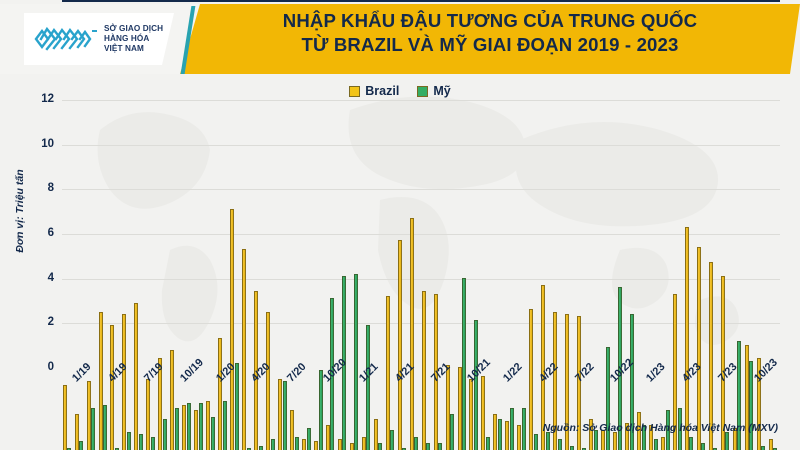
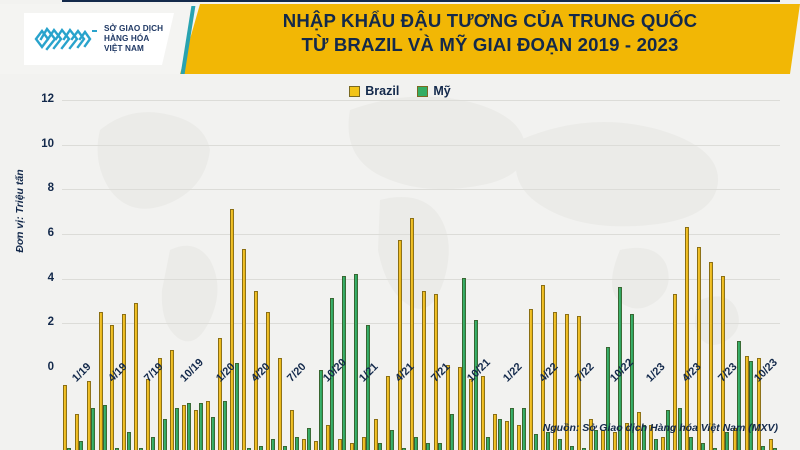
Mỹ/7/19: 0.7 -> 0.1
Brazil/7/20: 3.2 -> 4.1
Mỹ/7/20: 3.1 -> 0.2
Brazil/4/21: 6.9 -> 3.3
Brazil/10/23: 4.7 -> 4.2
